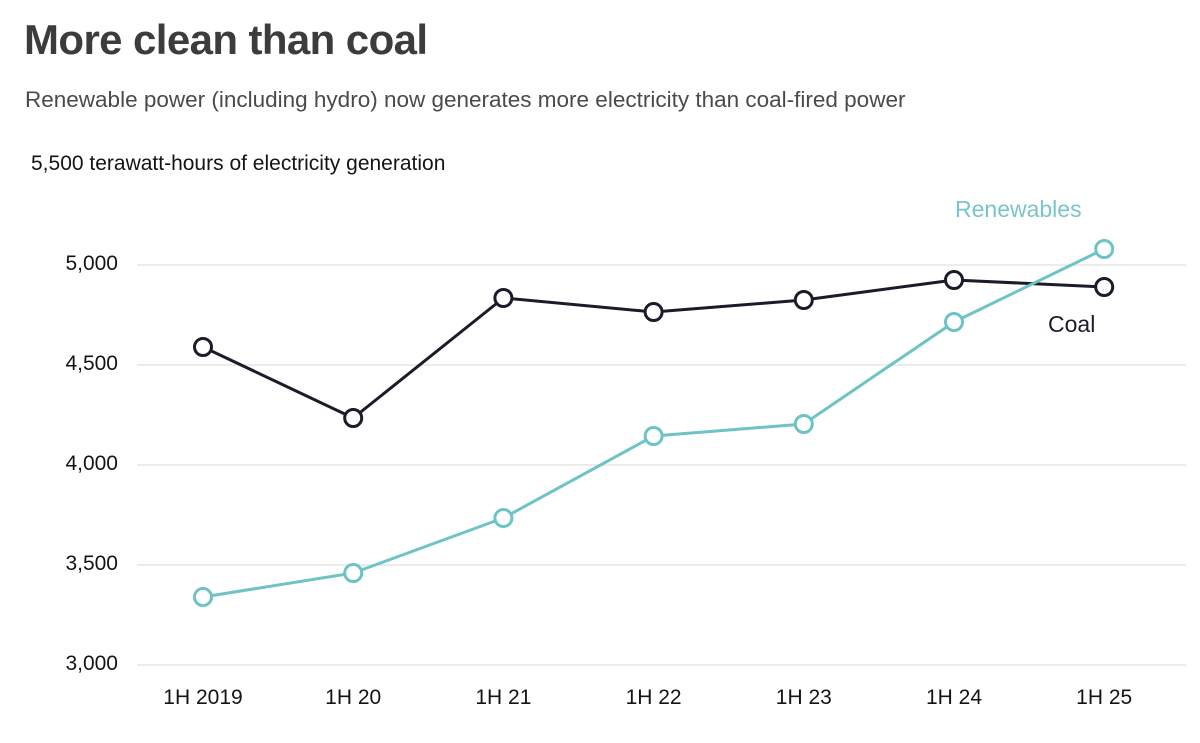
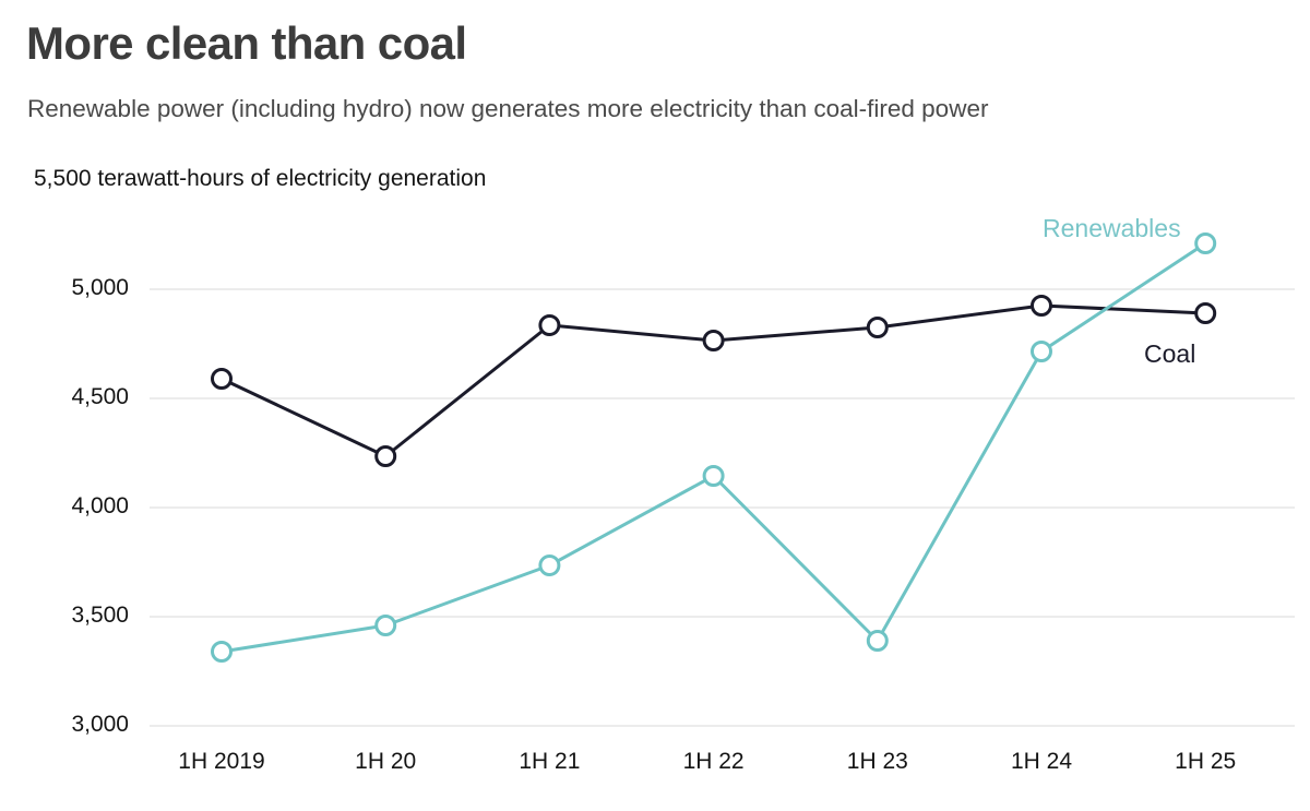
Renewables/1H 23: 4200 -> 3390
Renewables/1H 25: 5080 -> 5210
